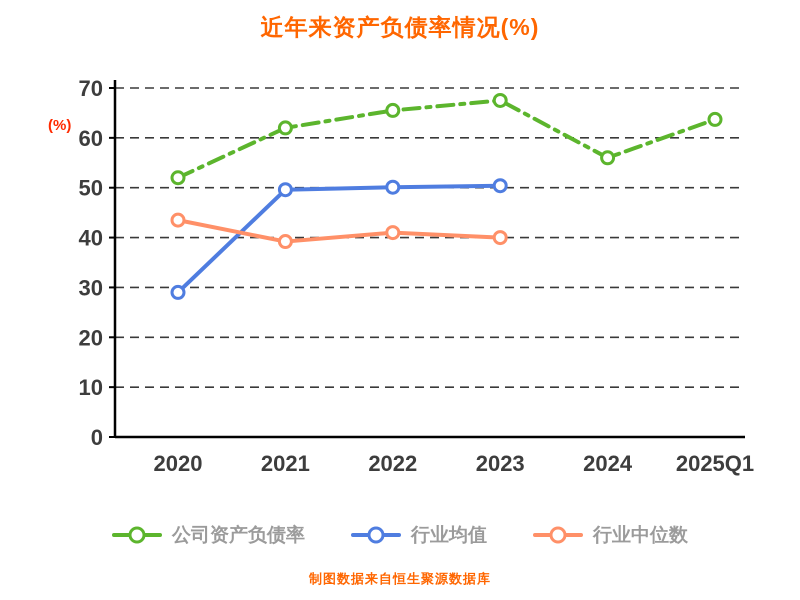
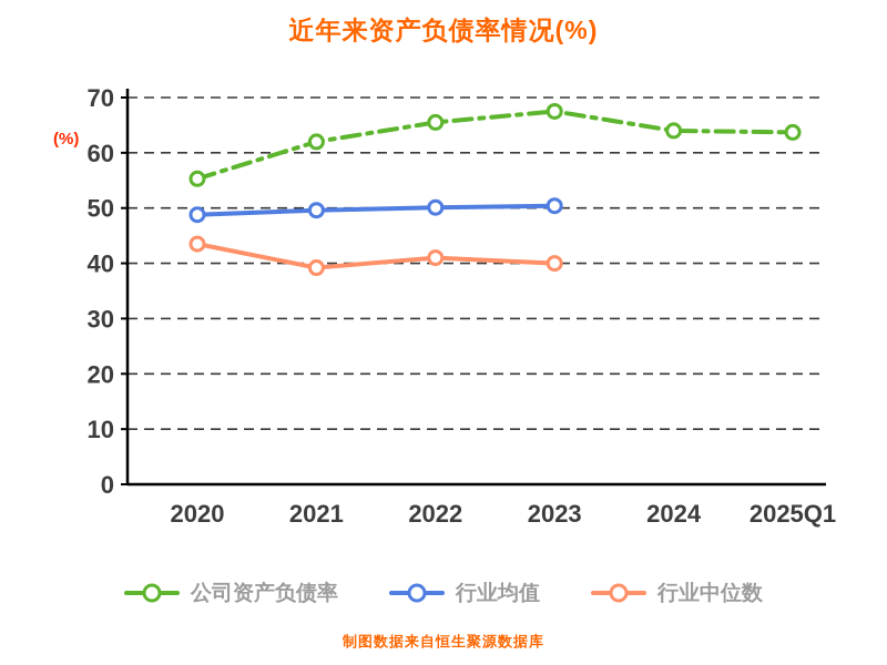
公司资产负债率/2020: 52 -> 55
行业均值/2020: 29 -> 49
公司资产负债率/2024: 56 -> 64
